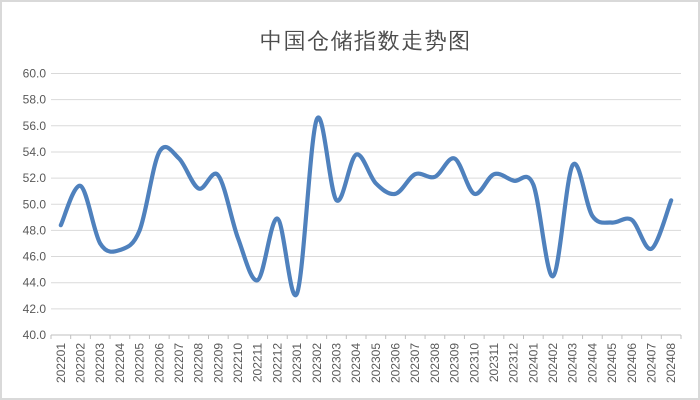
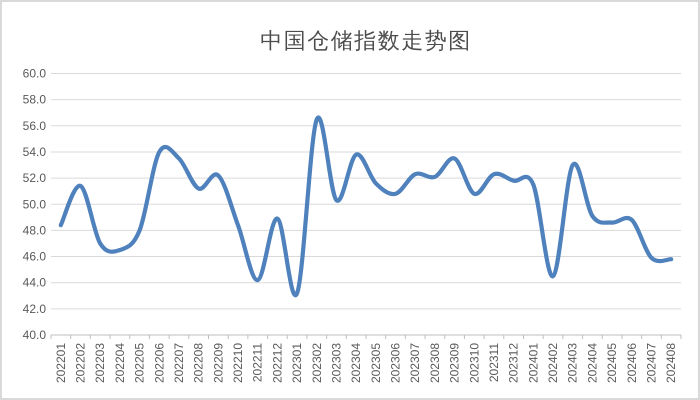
202210: 47.4 -> 48.4
202407: 46.6 -> 45.9
202408: 50.3 -> 45.8
